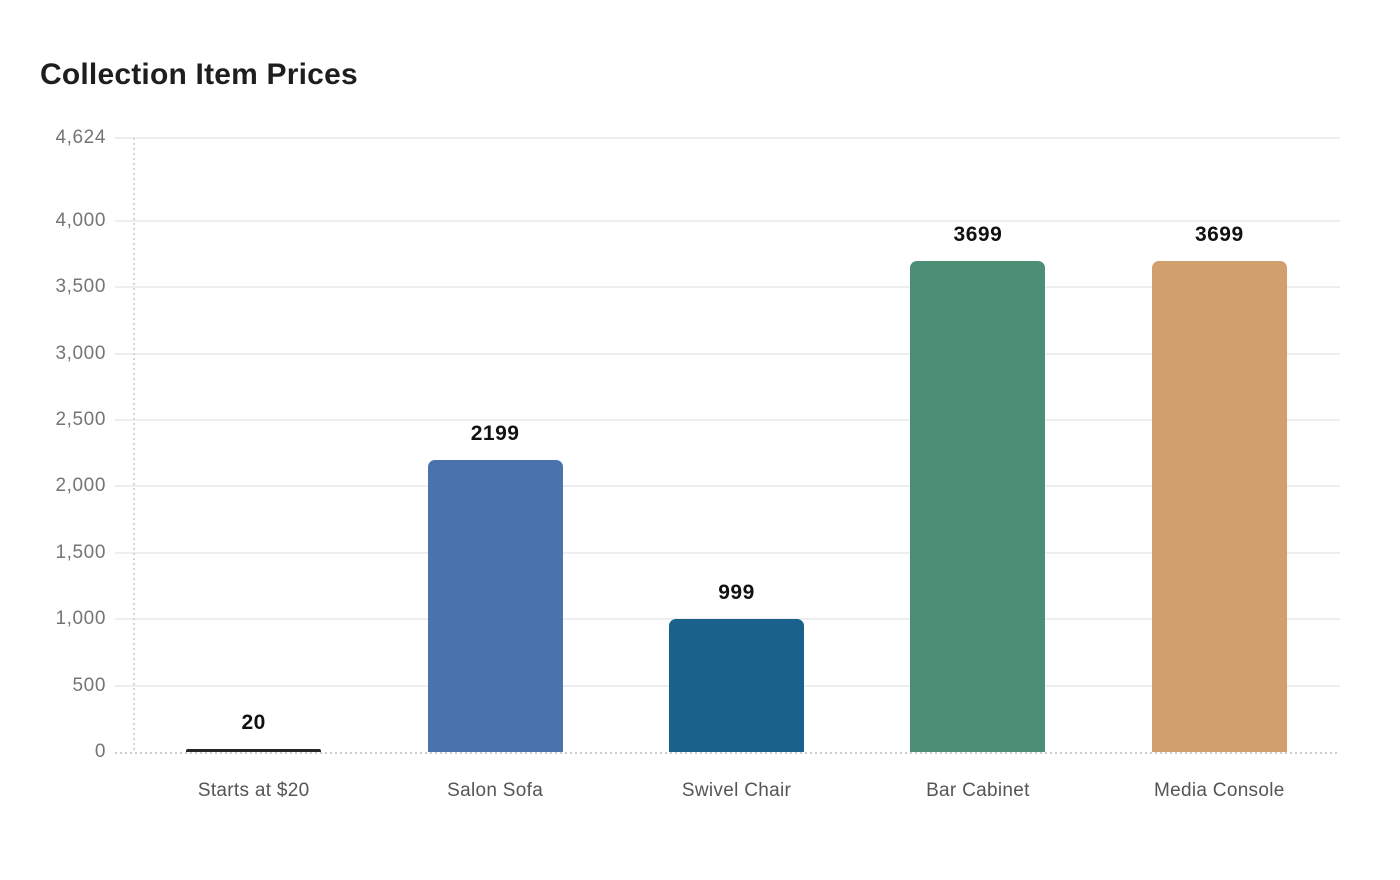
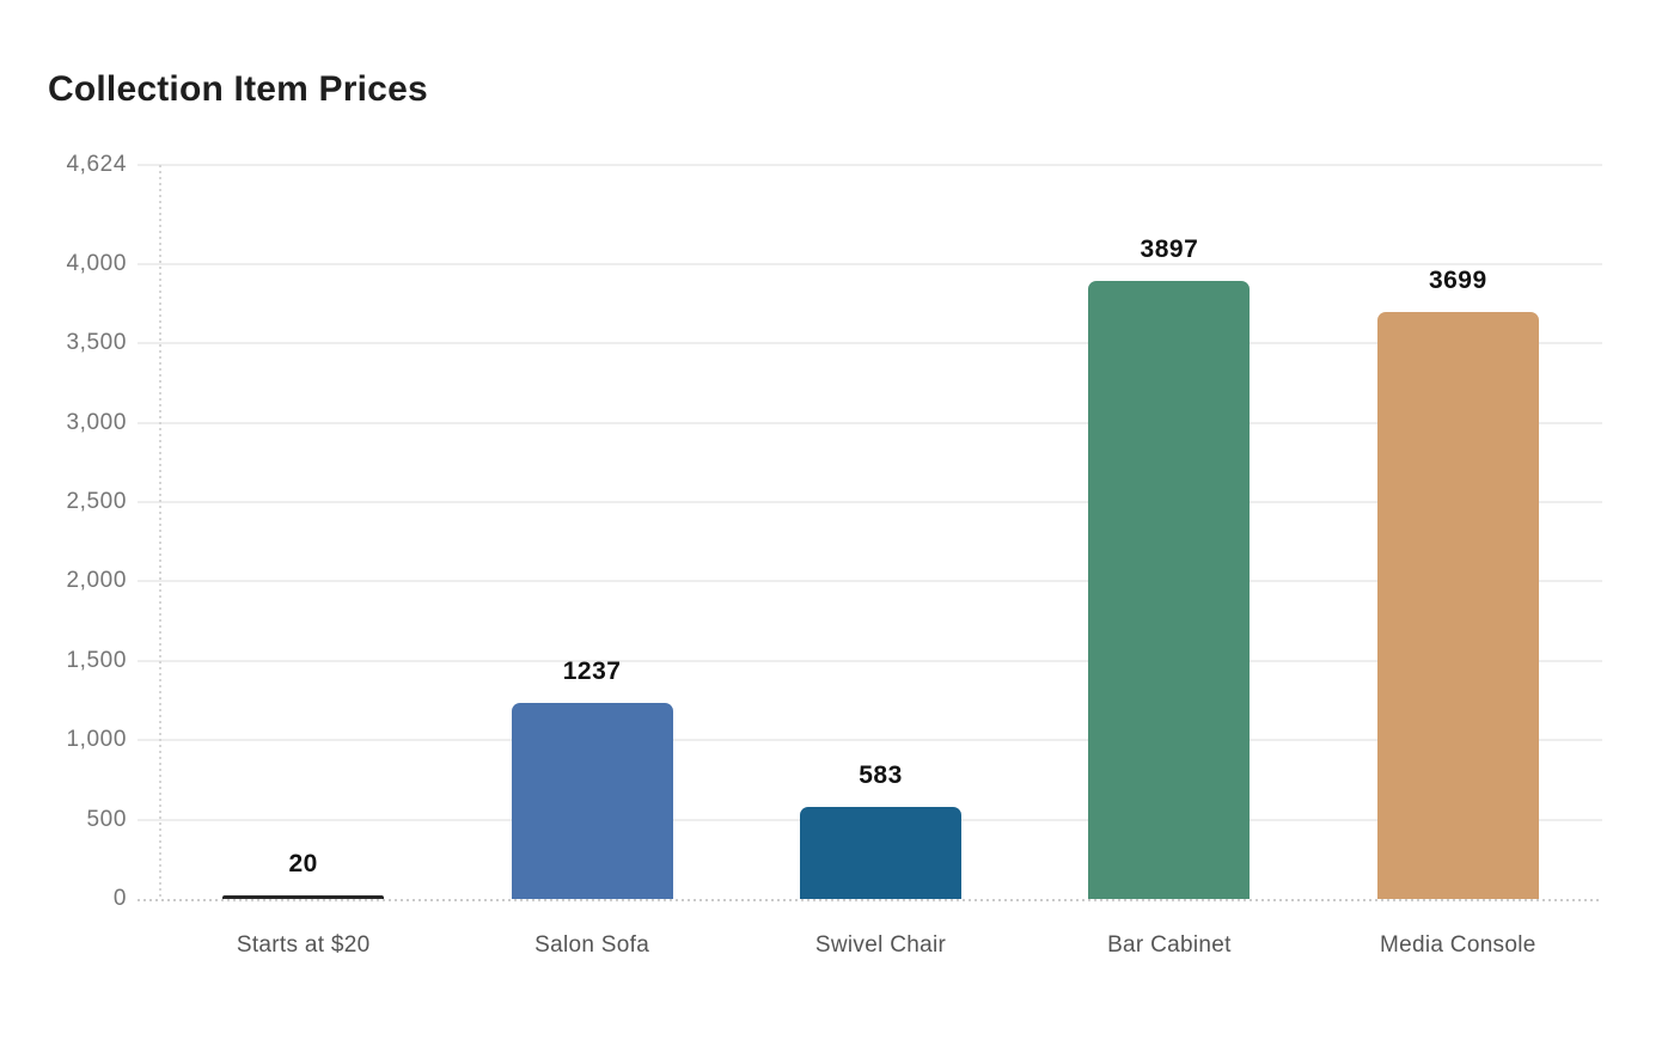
Salon Sofa: 2199 -> 1237
Swivel Chair: 999 -> 583
Bar Cabinet: 3699 -> 3897
